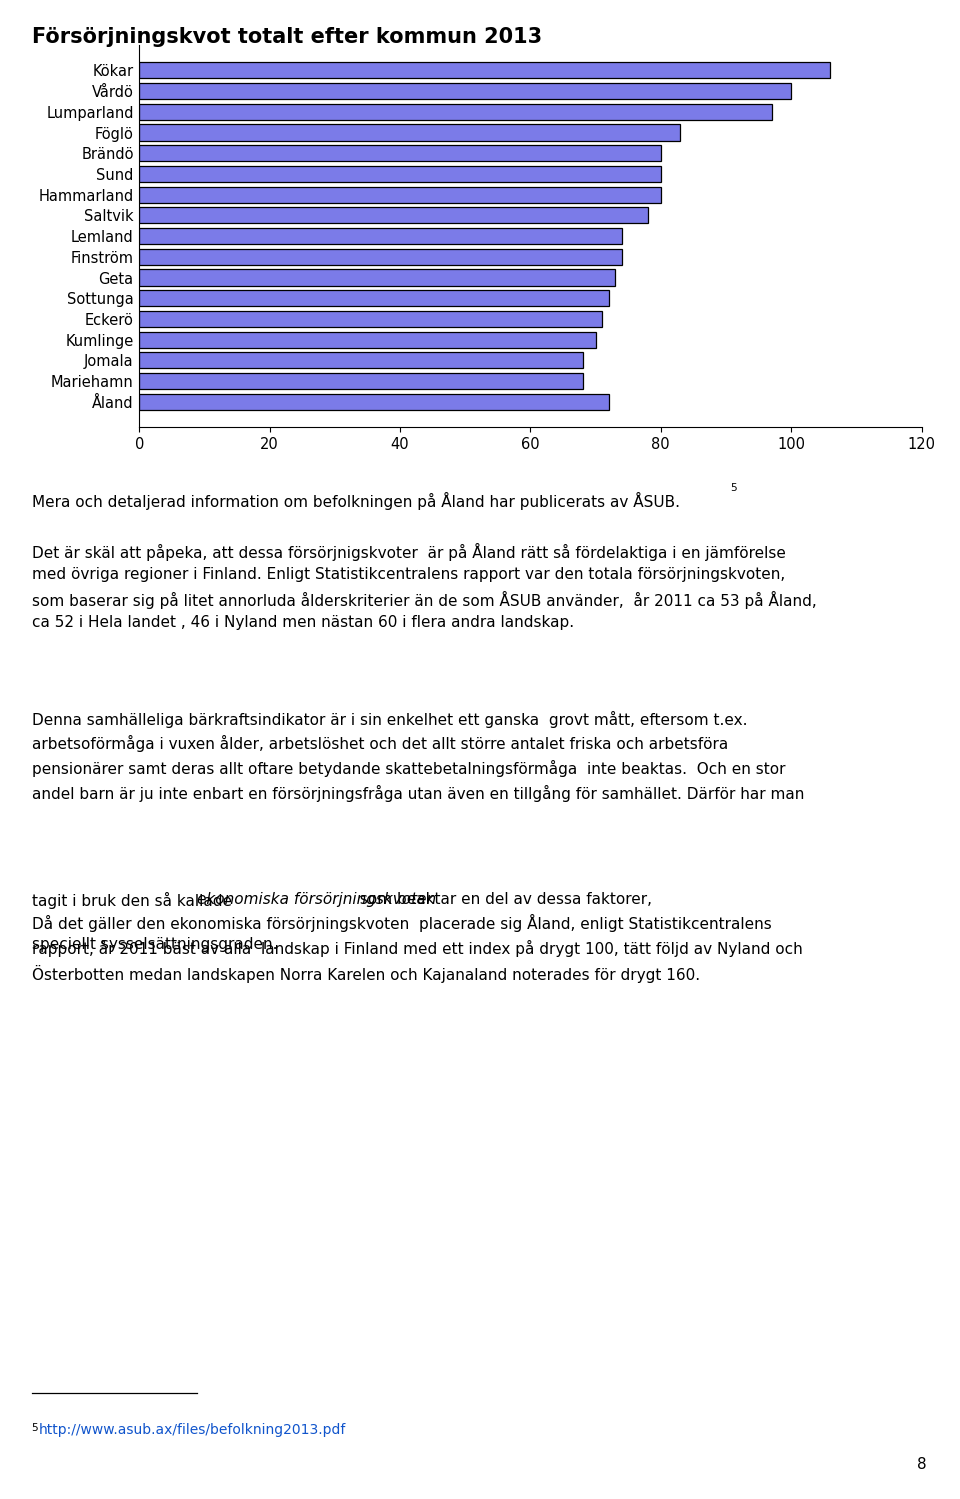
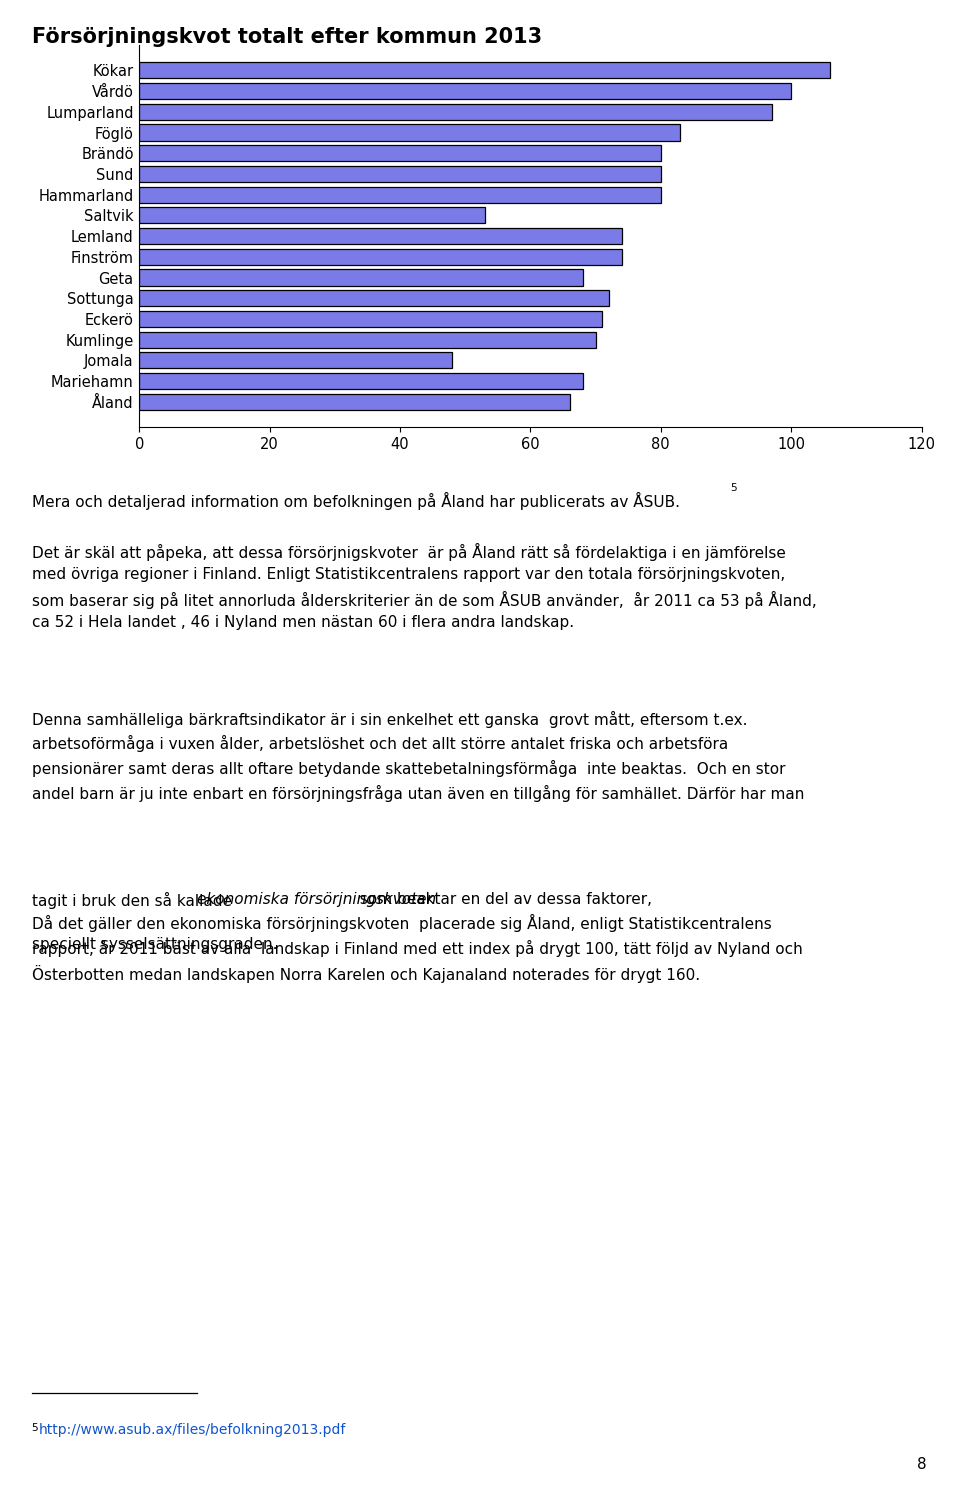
Saltvik: 78 -> 53
Geta: 73 -> 68
Jomala: 68 -> 48
Åland: 72 -> 66
